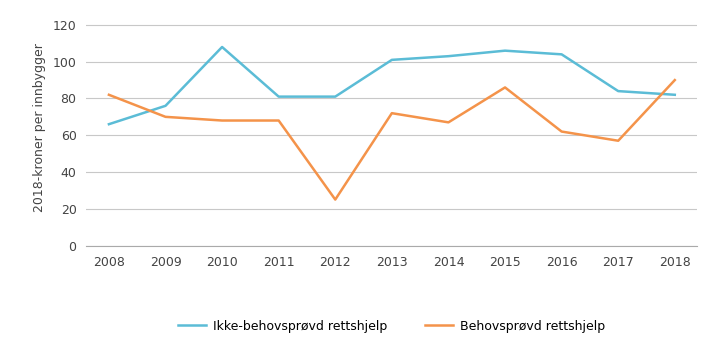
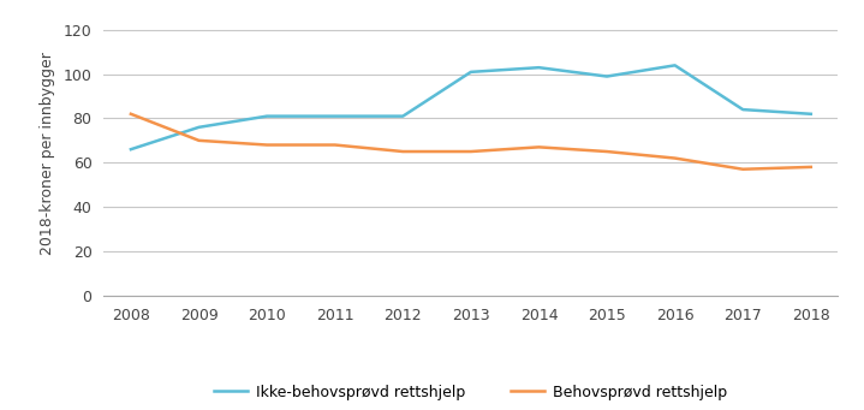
Ikke-behovsprøvd rettshjelp/2010: 108 -> 81
Behovsprøvd rettshjelp/2012: 25 -> 65
Behovsprøvd rettshjelp/2013: 72 -> 65
Ikke-behovsprøvd rettshjelp/2015: 106 -> 99
Behovsprøvd rettshjelp/2015: 86 -> 65
Behovsprøvd rettshjelp/2018: 90 -> 58
